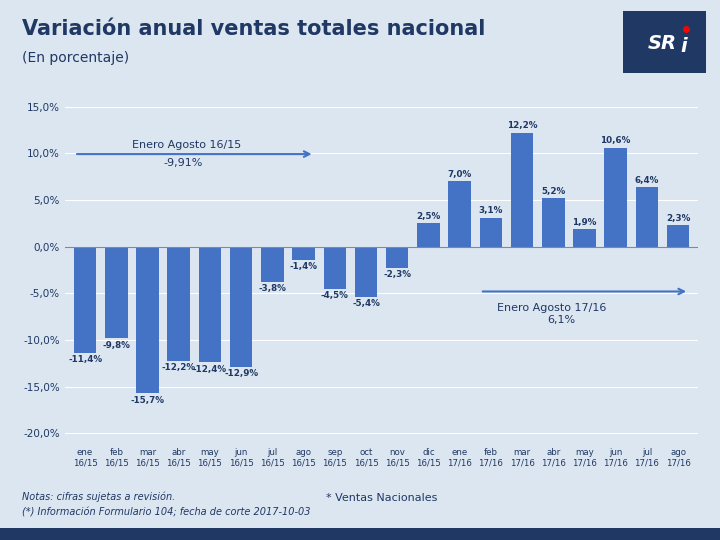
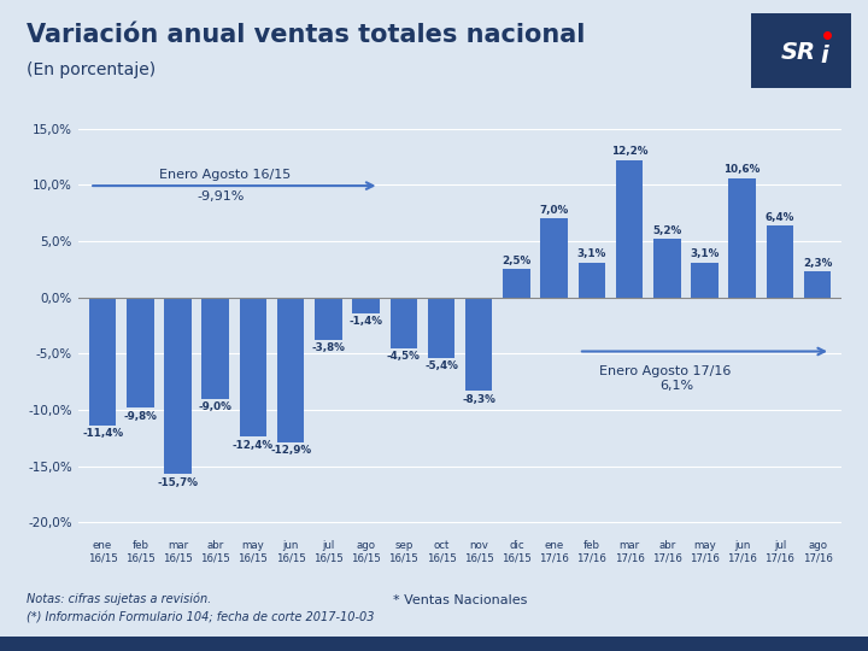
abr 16/15: -12,2% -> -9,0%
nov 16/15: -2,3% -> -8,3%
may 17/16: 1,9% -> 3,1%
